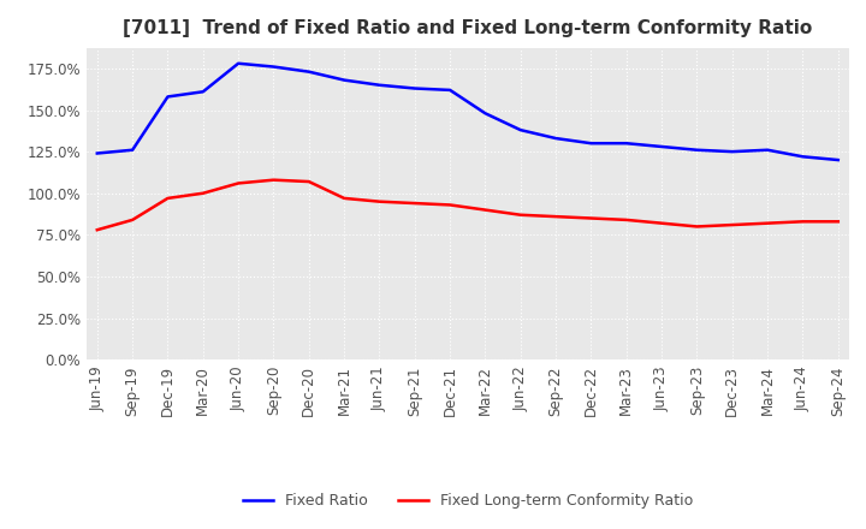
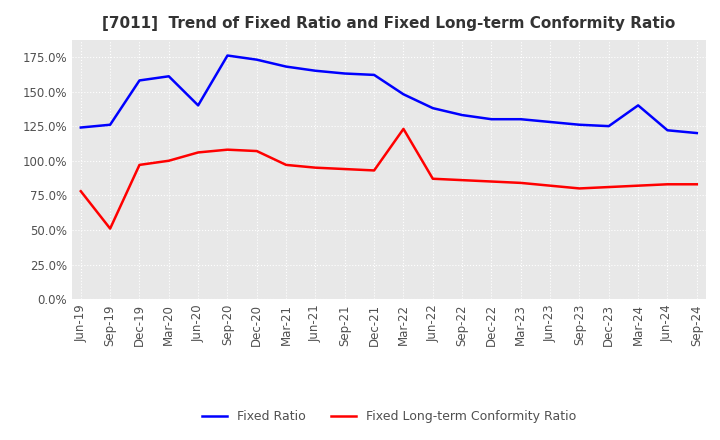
Fixed Long-term Conformity Ratio/Sep-19: 84% -> 51%
Fixed Ratio/Jun-20: 178% -> 140%
Fixed Long-term Conformity Ratio/Mar-22: 90% -> 123%
Fixed Ratio/Mar-24: 126% -> 140%
